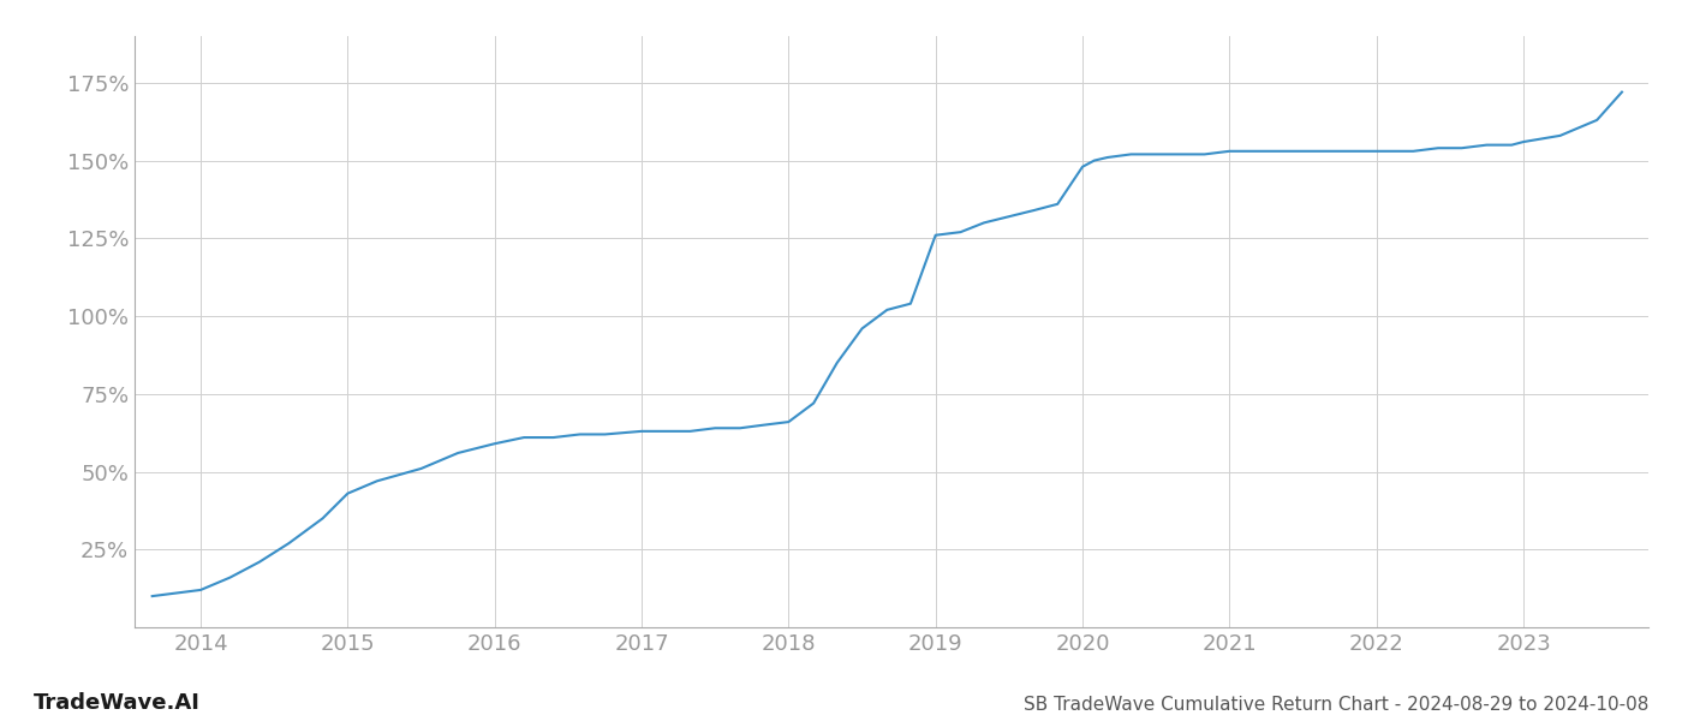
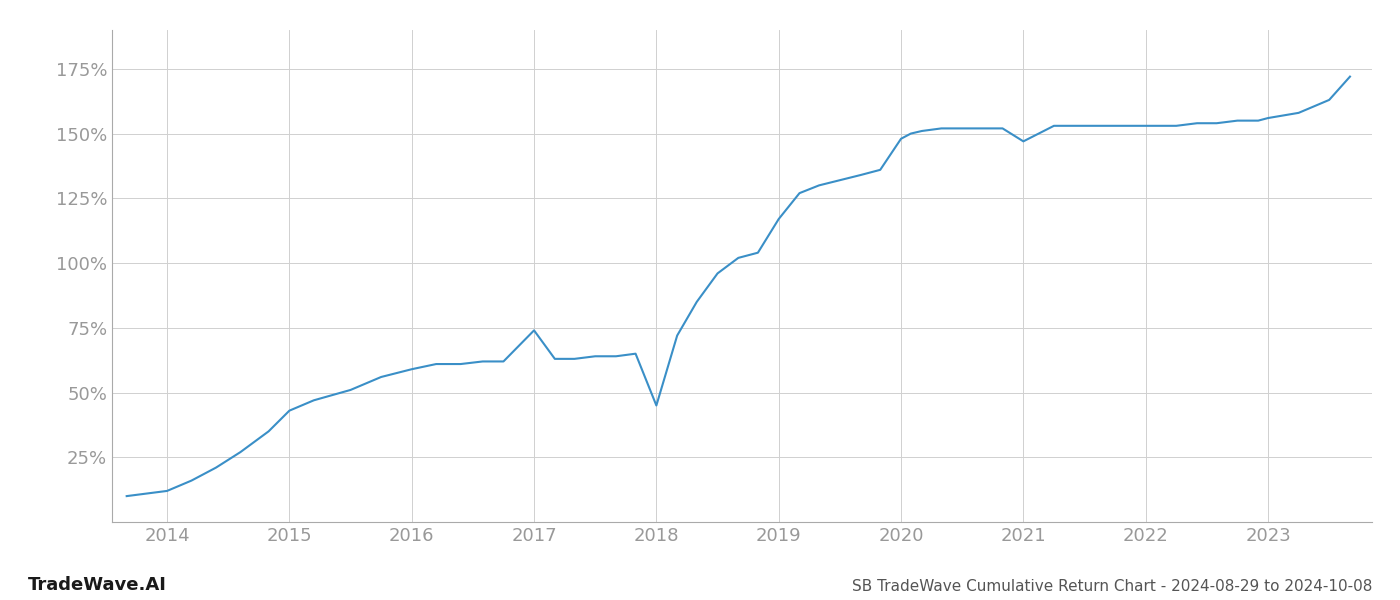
2017: 63% -> 74%
2018: 66% -> 45%
2019: 126% -> 117%
2021: 153% -> 147%
